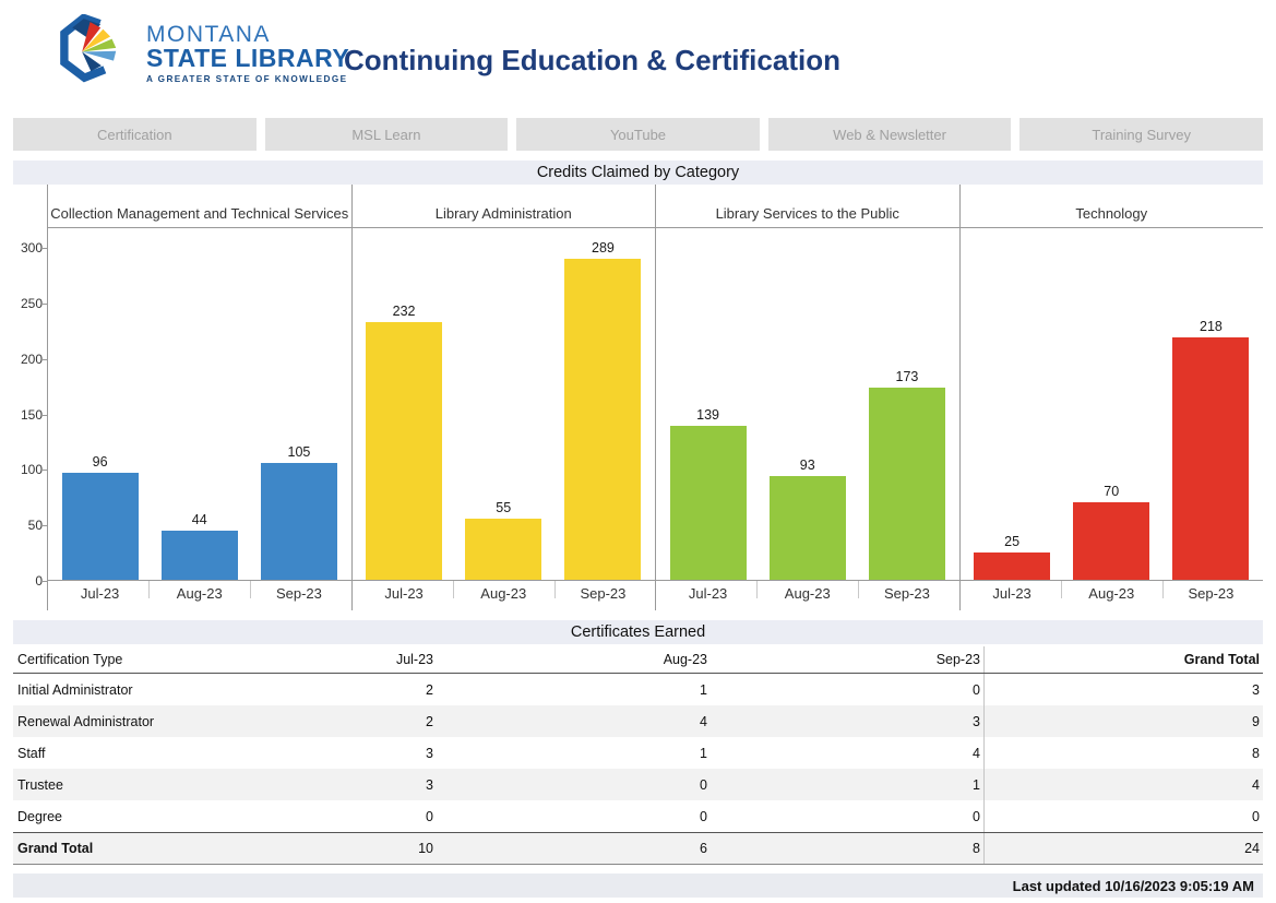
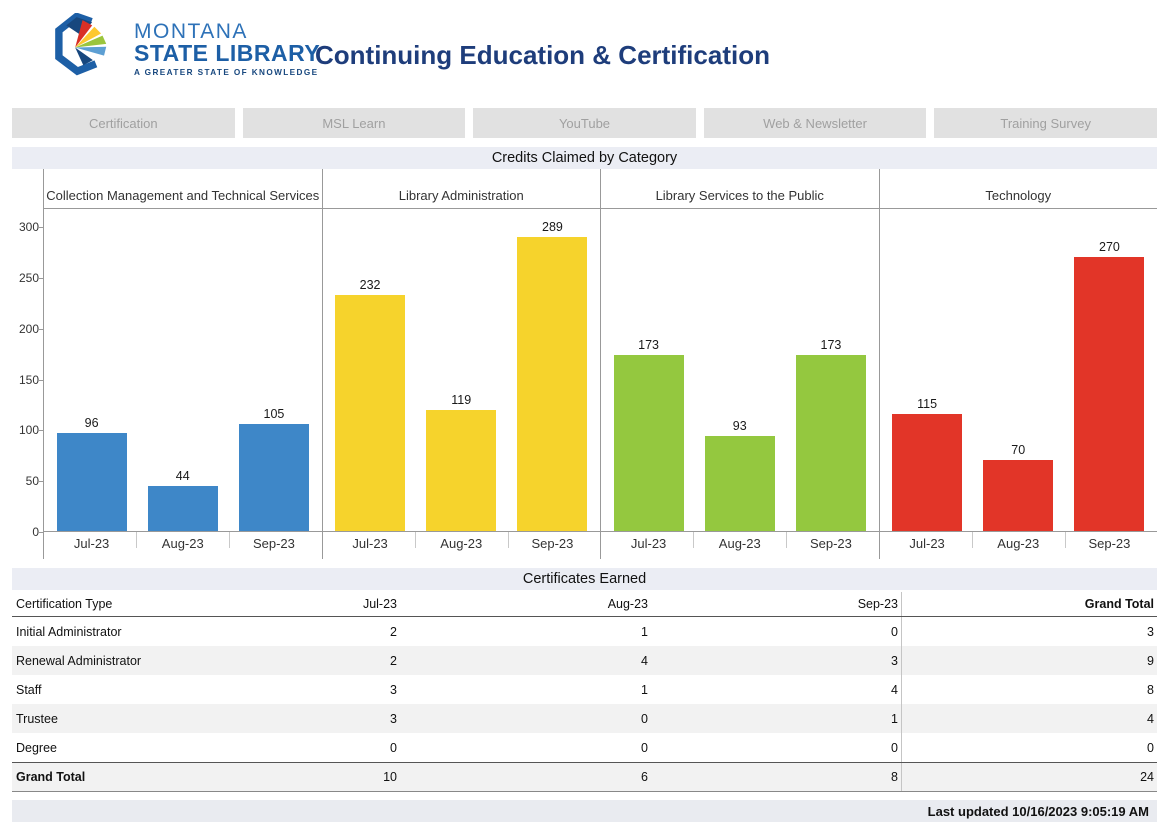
Library Services to the Public/Jul-23: 139 -> 173
Technology/Jul-23: 25 -> 115
Library Administration/Aug-23: 55 -> 119
Technology/Sep-23: 218 -> 270
